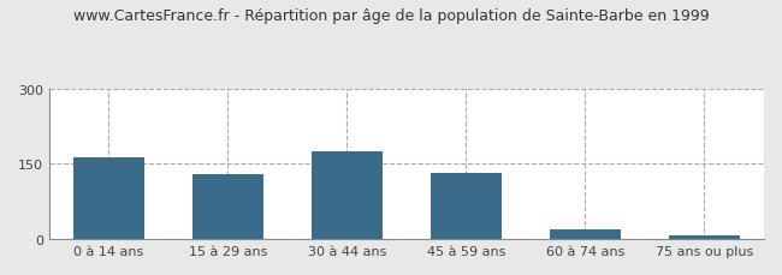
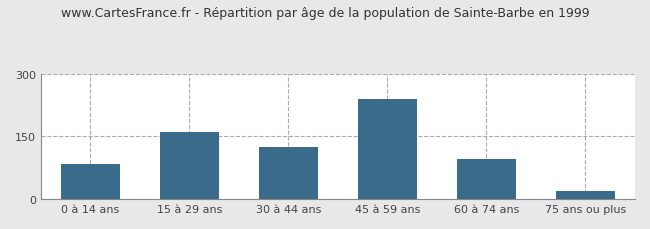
0 à 14 ans: 163 -> 85
15 à 29 ans: 130 -> 160
30 à 44 ans: 175 -> 125
45 à 59 ans: 132 -> 240
60 à 74 ans: 20 -> 95
75 ans ou plus: 8 -> 20
